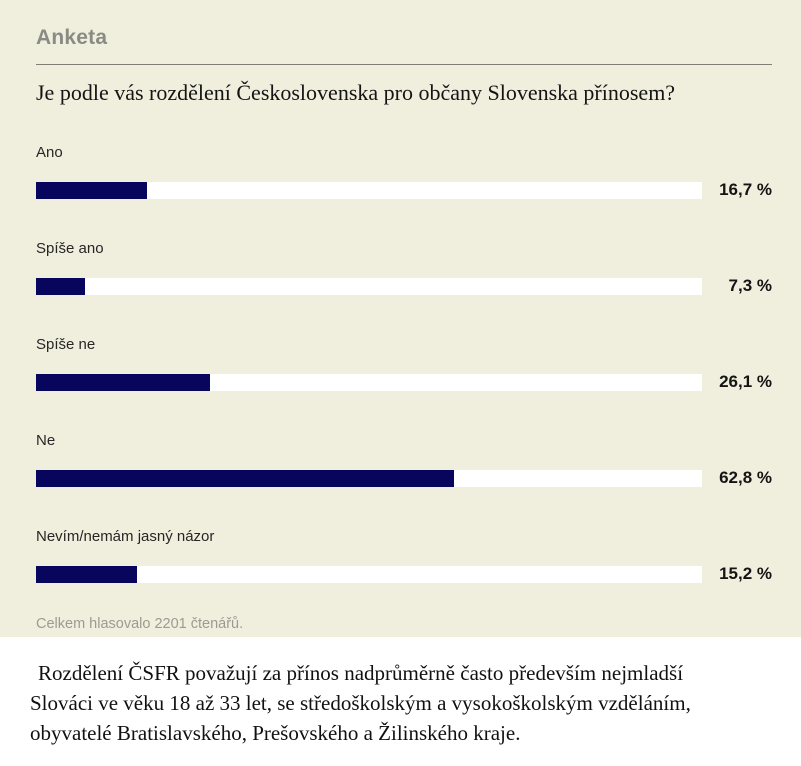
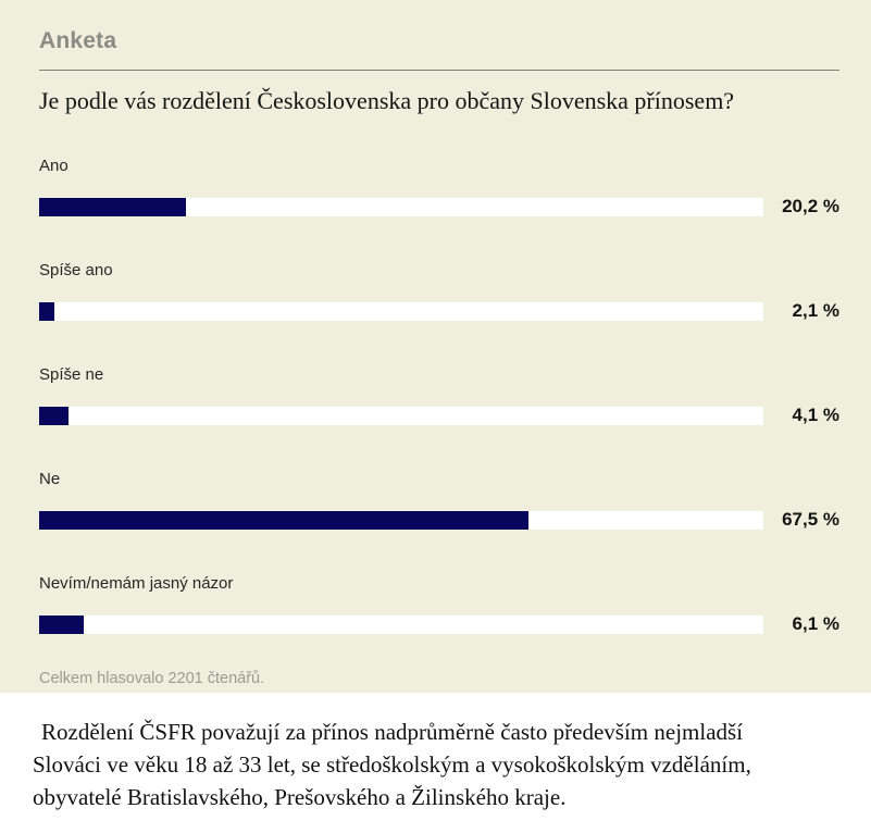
Ano: 16,7 -> 20,2
Spíše ano: 7,3 -> 2,1
Spíše ne: 26,1 -> 4,1
Ne: 62,8 -> 67,5
Nevím/nemám jasný názor: 15,2 -> 6,1
